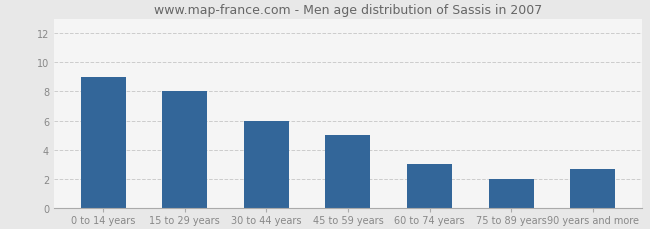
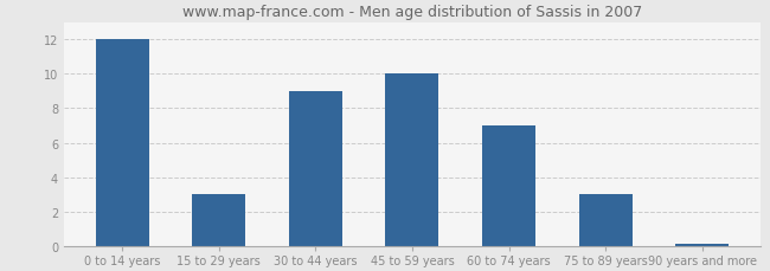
0 to 14 years: 9.0 -> 12.0
15 to 29 years: 8.0 -> 3.0
30 to 44 years: 6.0 -> 9.0
45 to 59 years: 5.0 -> 10.0
60 to 74 years: 3.0 -> 7.0
75 to 89 years: 2.0 -> 3.0
90 years and more: 2.7 -> 0.1
